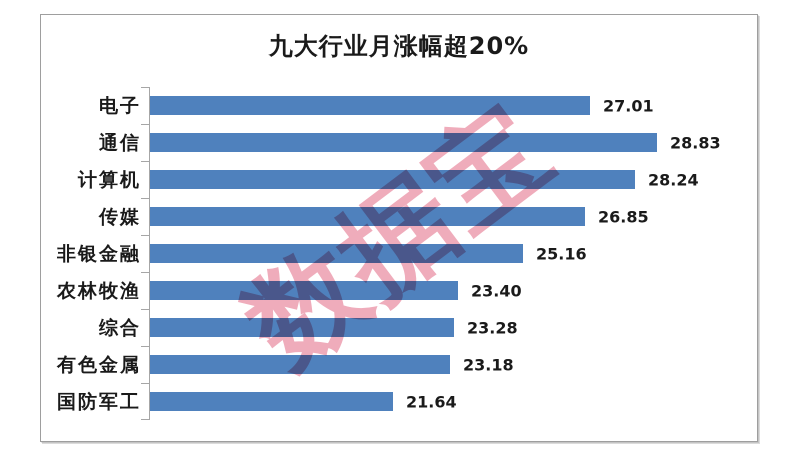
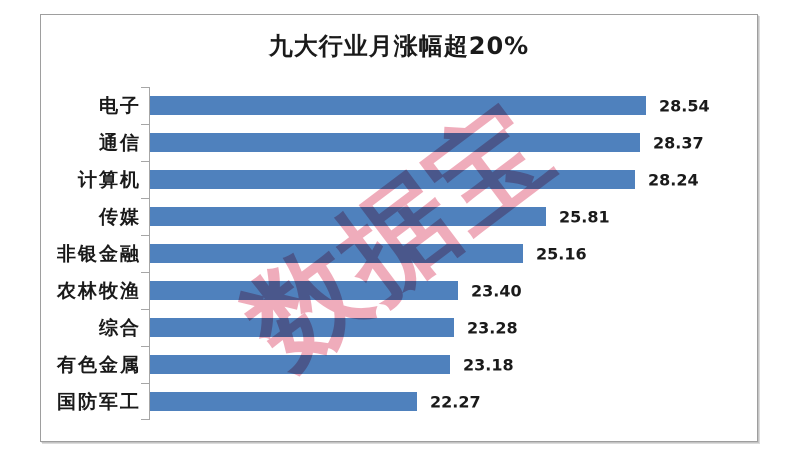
电子: 27.01 -> 28.54
通信: 28.83 -> 28.37
传媒: 26.85 -> 25.81
国防军工: 21.64 -> 22.27
